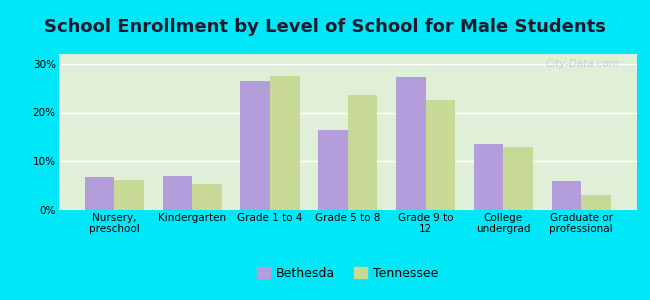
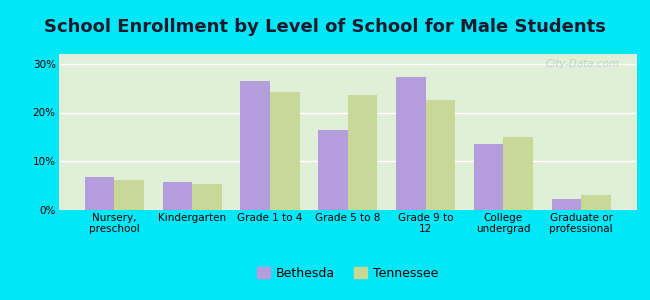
Bethesda/Kindergarten: 7.0% -> 5.8%
Tennessee/Grade 1 to 4: 27.5% -> 24.3%
Tennessee/College undergrad: 13.0% -> 15.0%
Bethesda/Graduate or professional: 6.0% -> 2.3%
